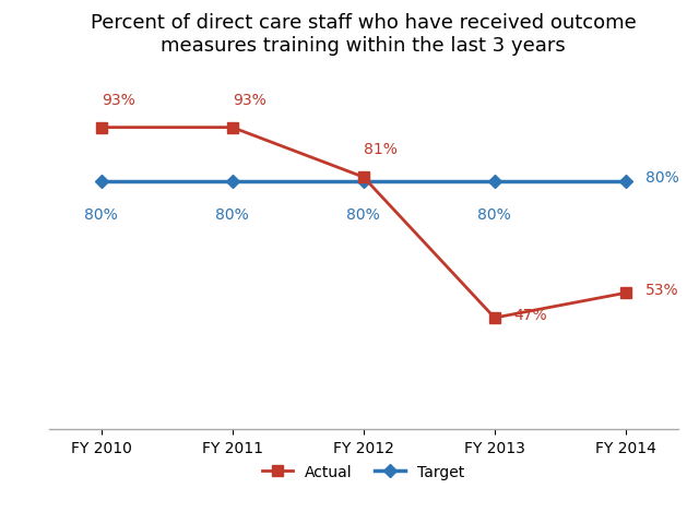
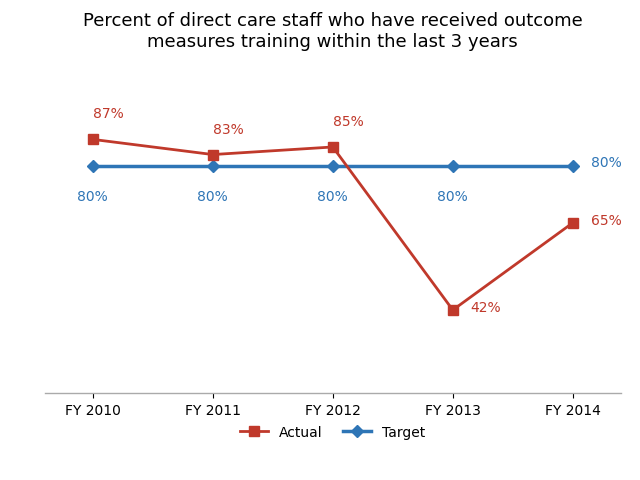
Actual/FY 2010: 93% -> 87%
Actual/FY 2011: 93% -> 83%
Actual/FY 2012: 81% -> 85%
Actual/FY 2013: 47% -> 42%
Actual/FY 2014: 53% -> 65%
